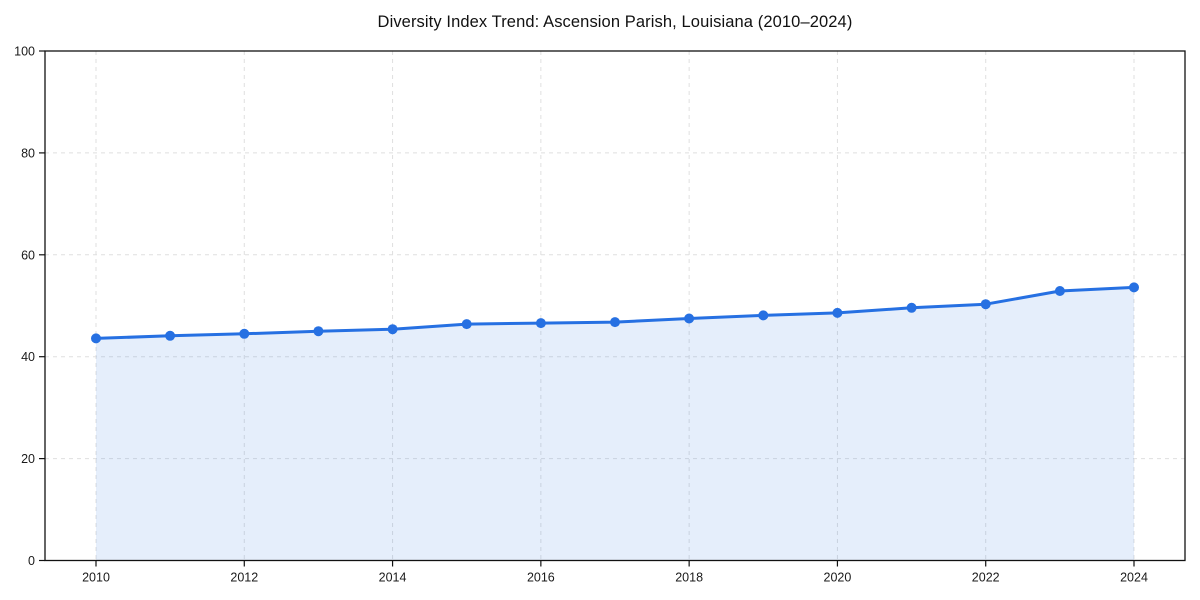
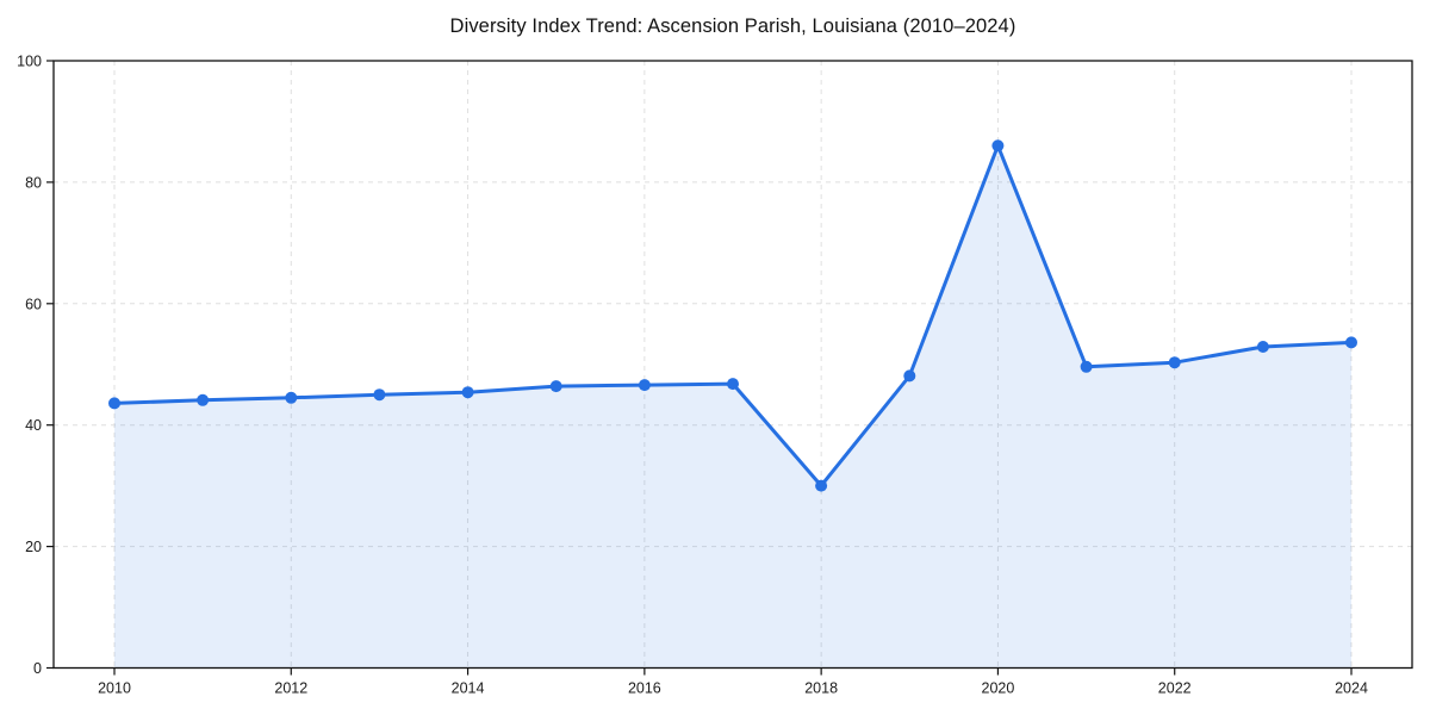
2018: 48 -> 30
2020: 49 -> 86
